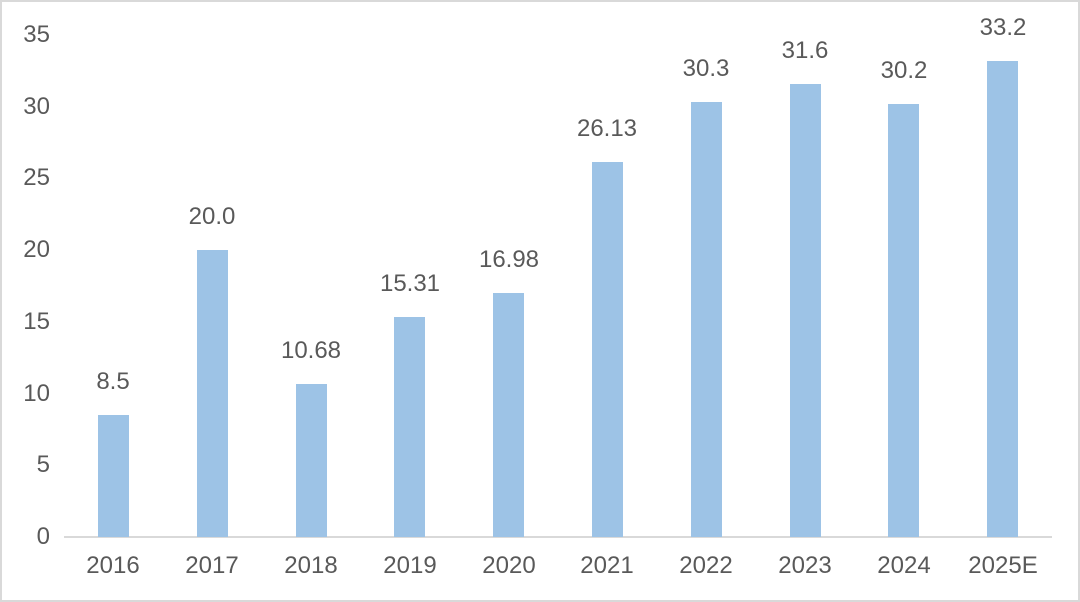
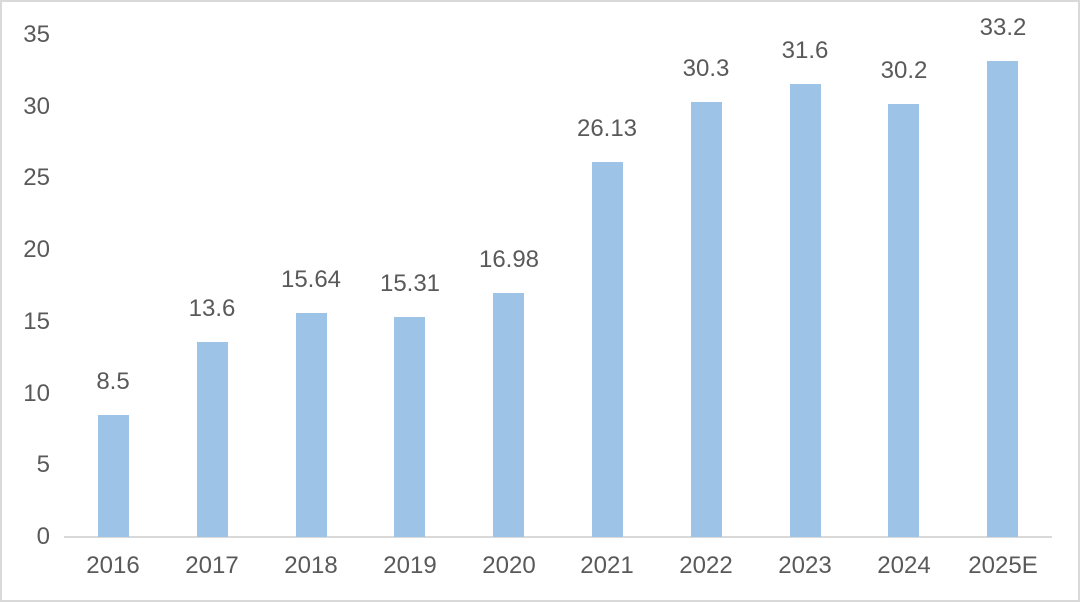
2017: 20.0 -> 13.6
2018: 10.68 -> 15.64
